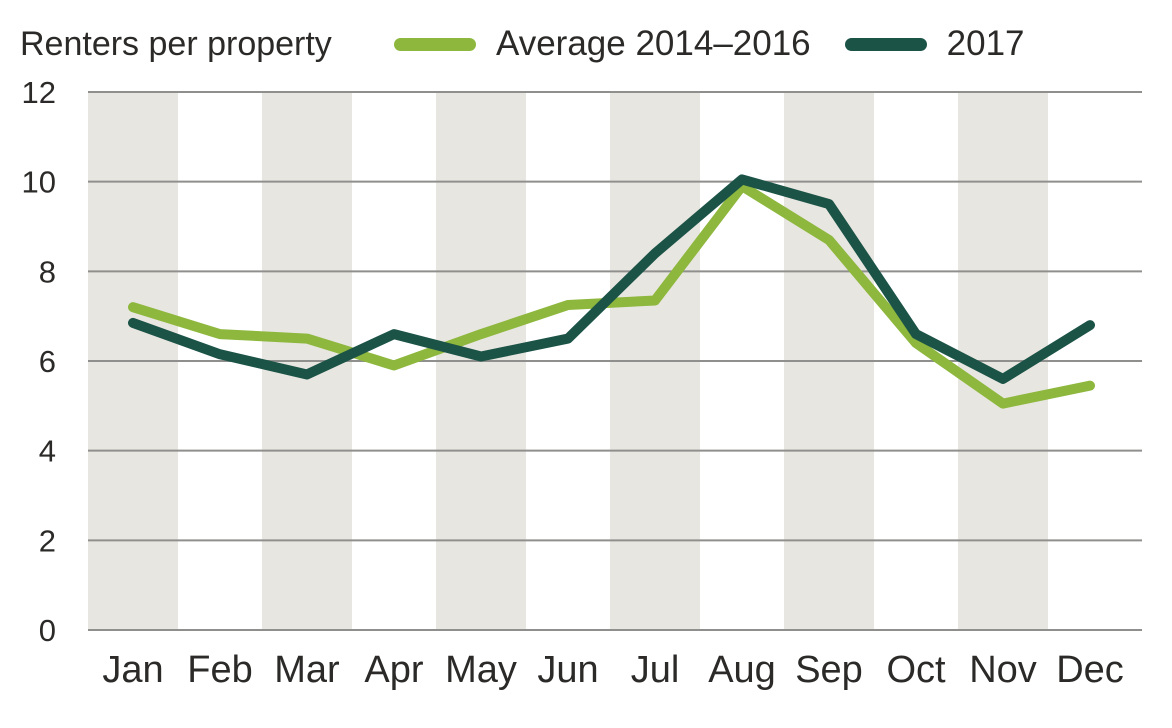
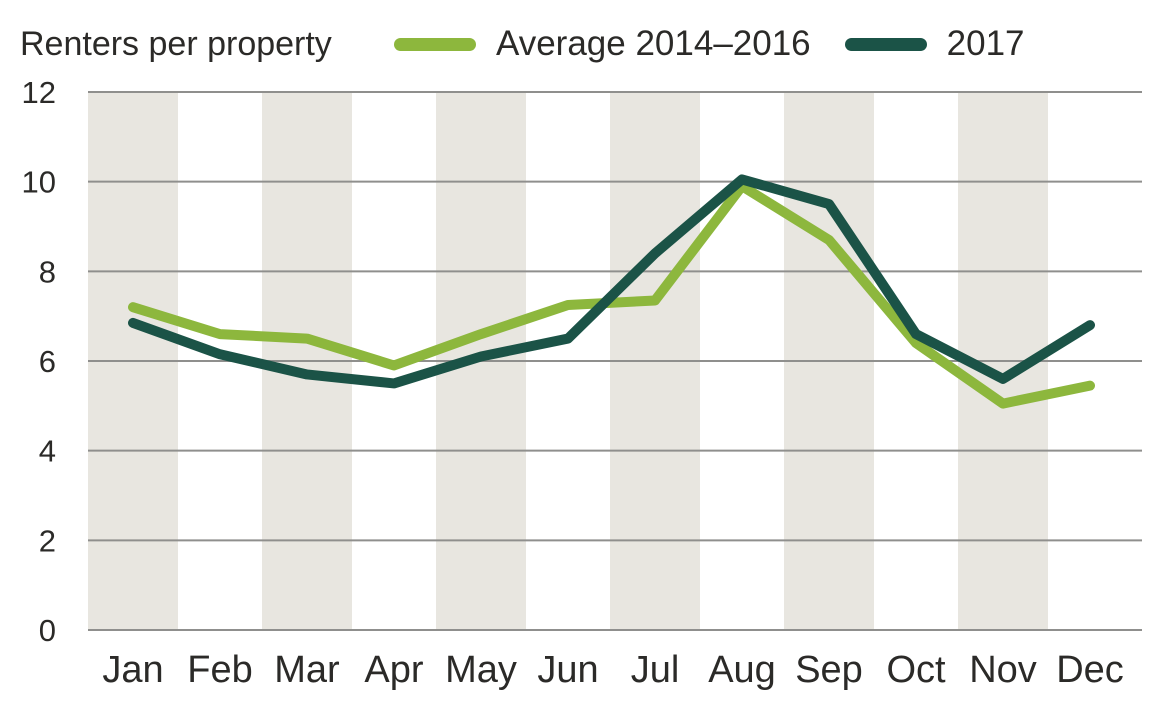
2017/Apr: 6.6 -> 5.5
